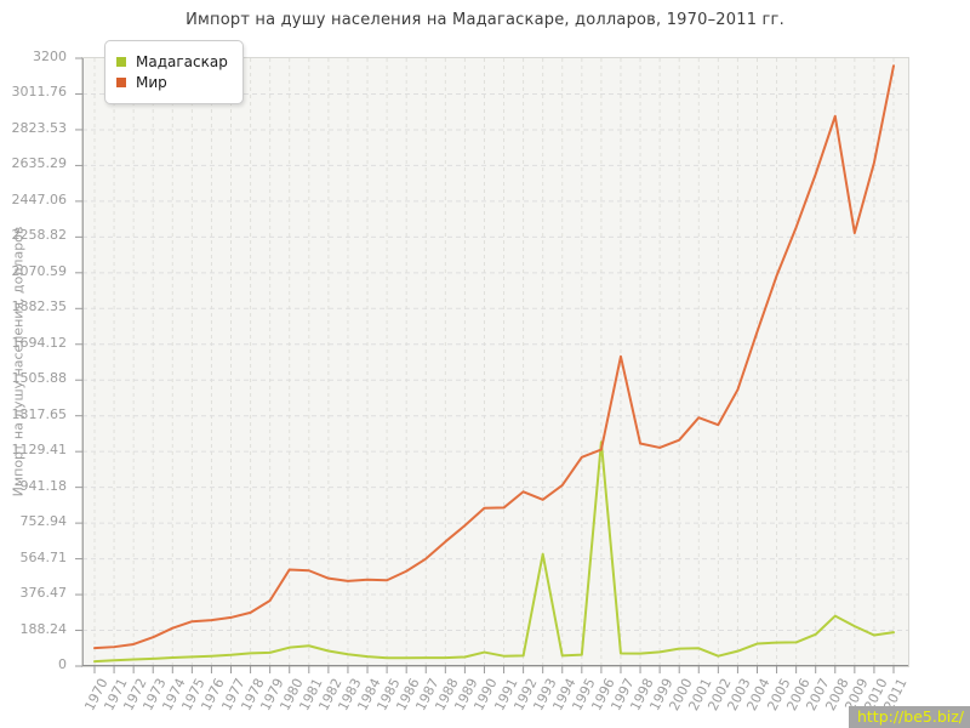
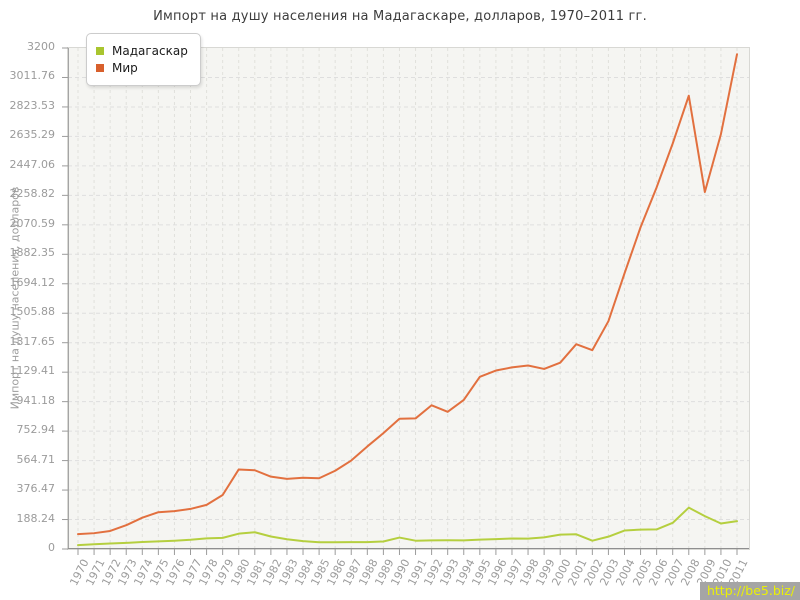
Мадагаскар/1993: 590 -> 60
Мадагаскар/1996: 1180 -> 60
Мир/1997: 1630 -> 1160
